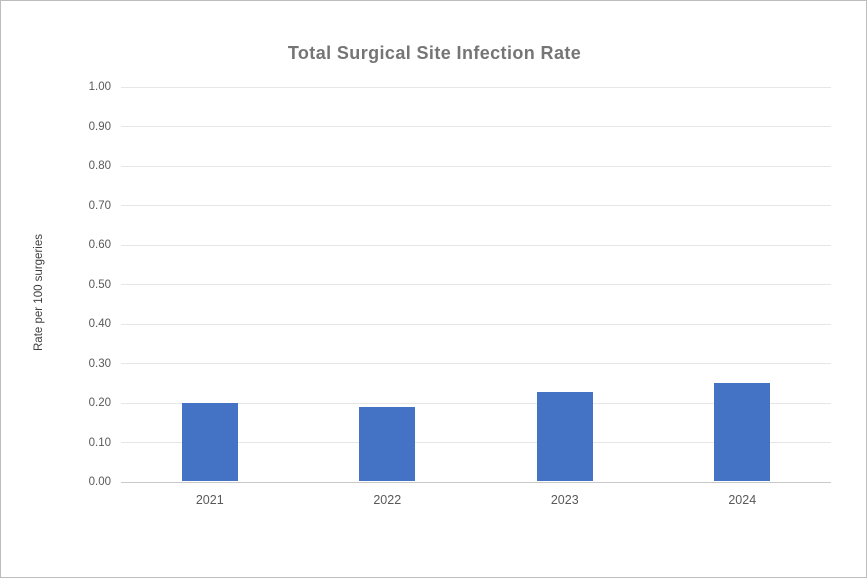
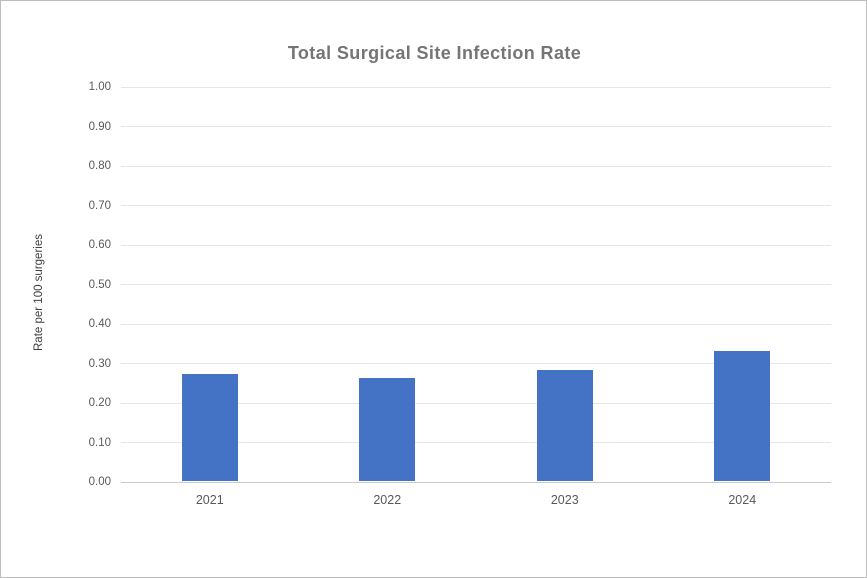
2021: 0.20 -> 0.27
2022: 0.19 -> 0.26
2023: 0.23 -> 0.28
2024: 0.25 -> 0.33
